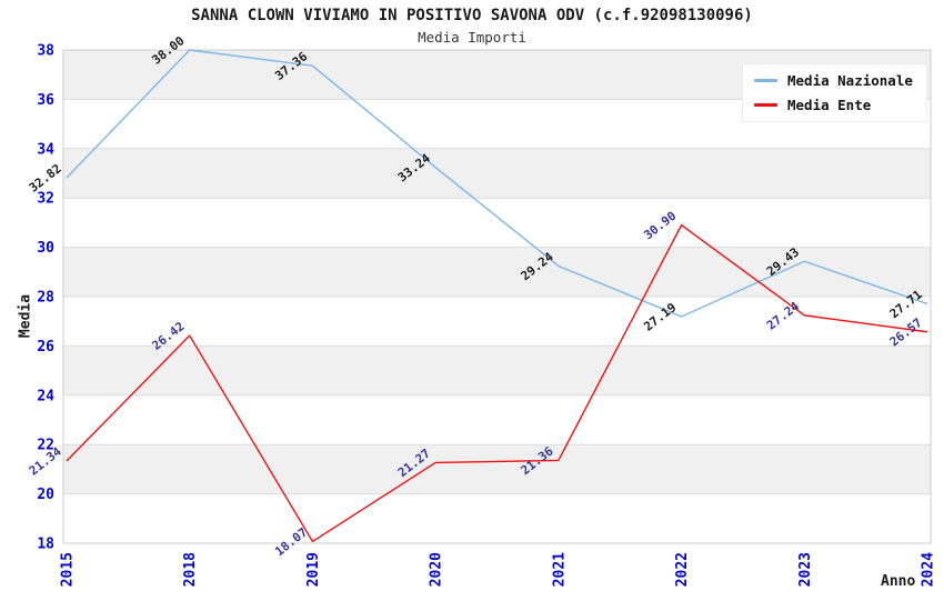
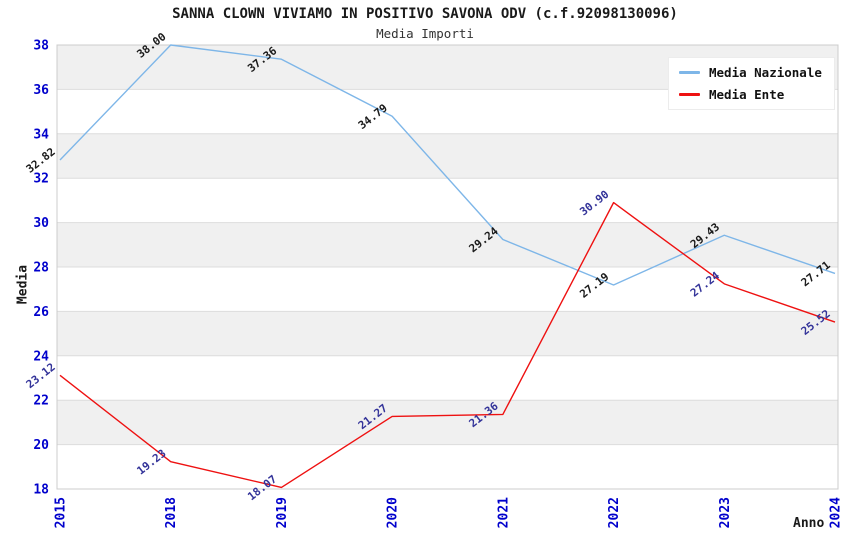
Media Ente/2015: 21.34 -> 23.12
Media Ente/2018: 26.42 -> 19.23
Media Nazionale/2020: 33.24 -> 34.79
Media Ente/2024: 26.57 -> 25.52
